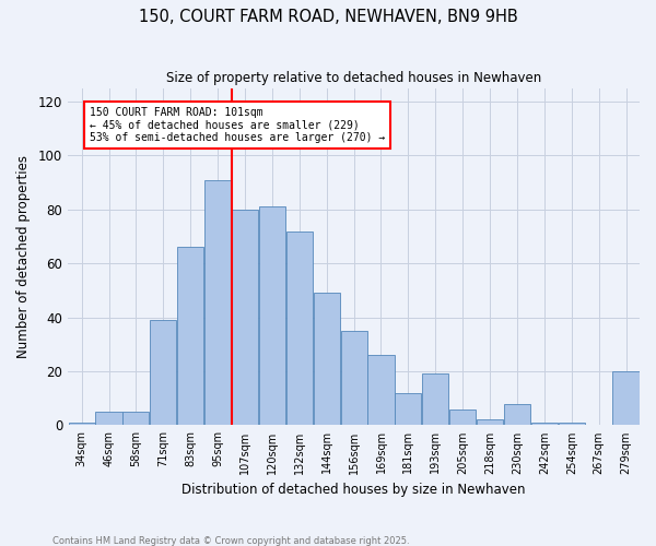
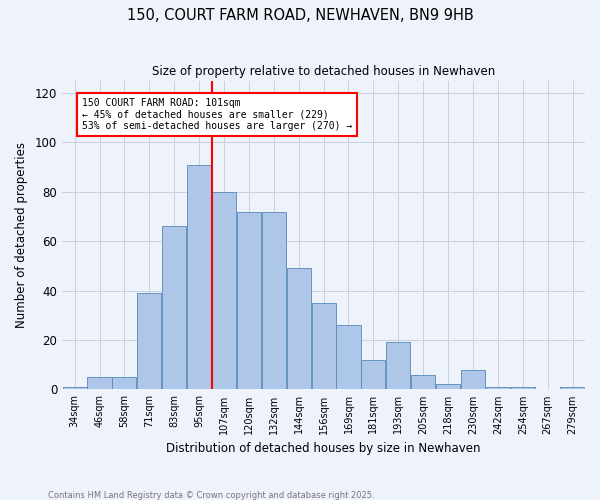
120sqm: 81 -> 72
279sqm: 20 -> 1
